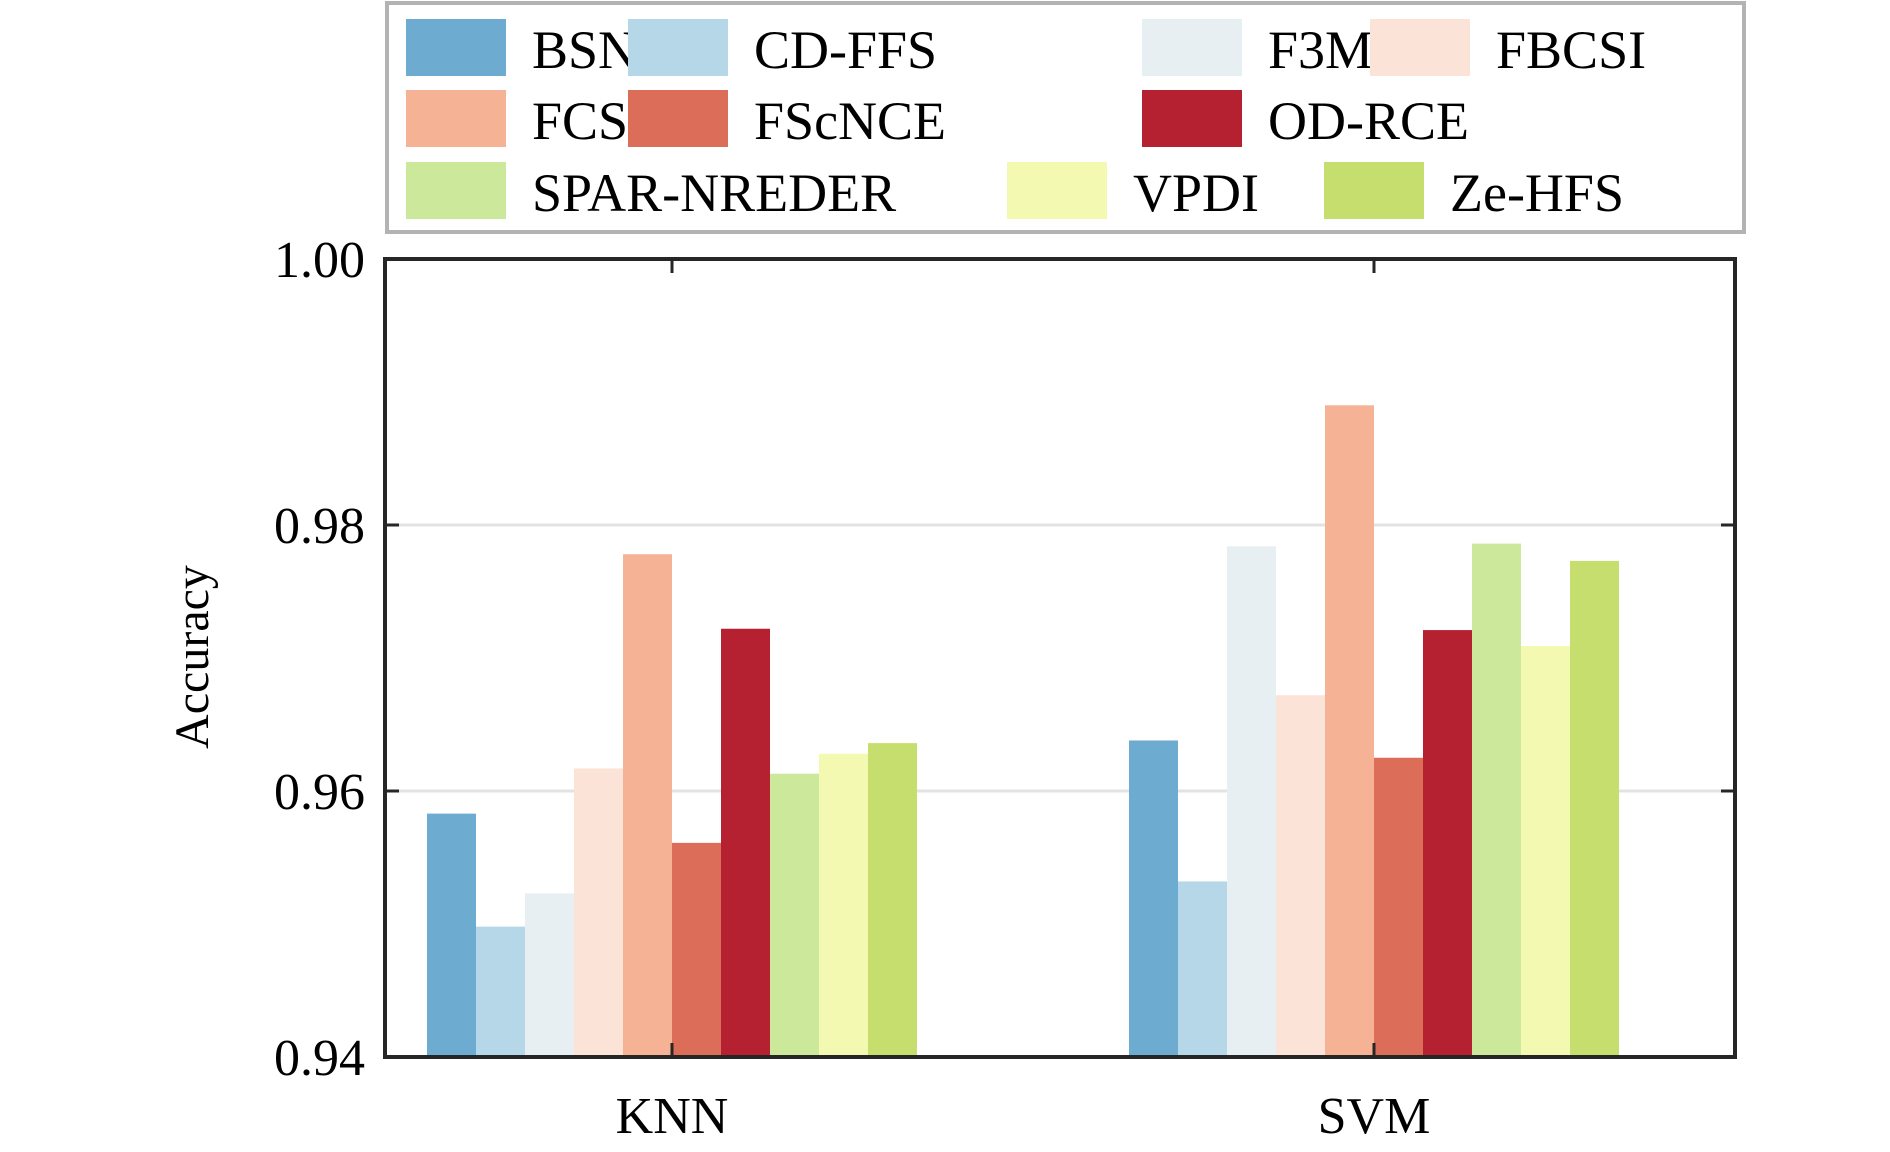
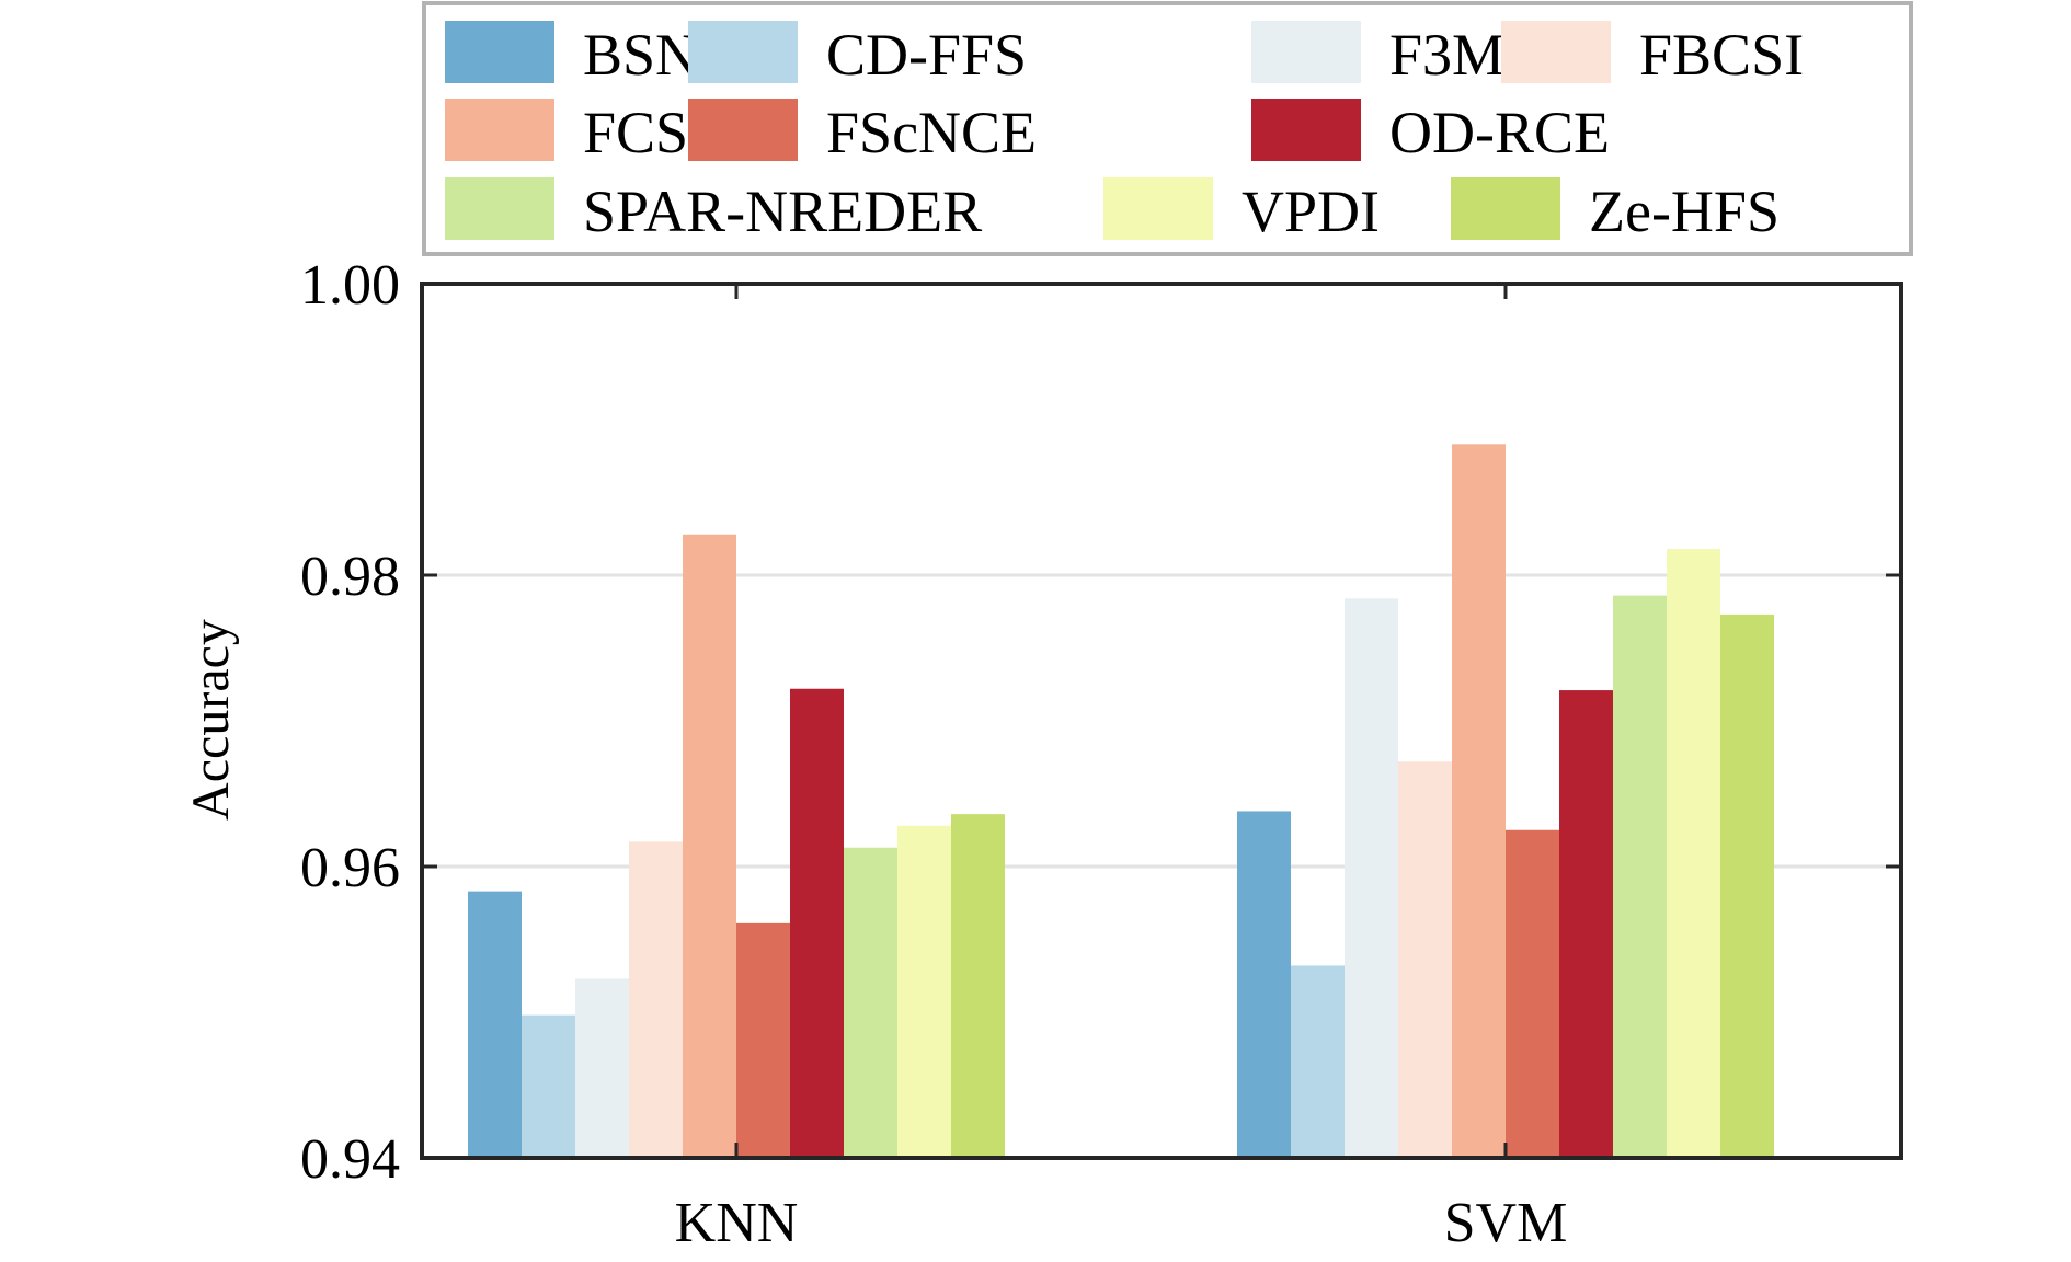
FCSSC/KNN: 0.9778 -> 0.9828
VPDI/SVM: 0.9709 -> 0.9818
